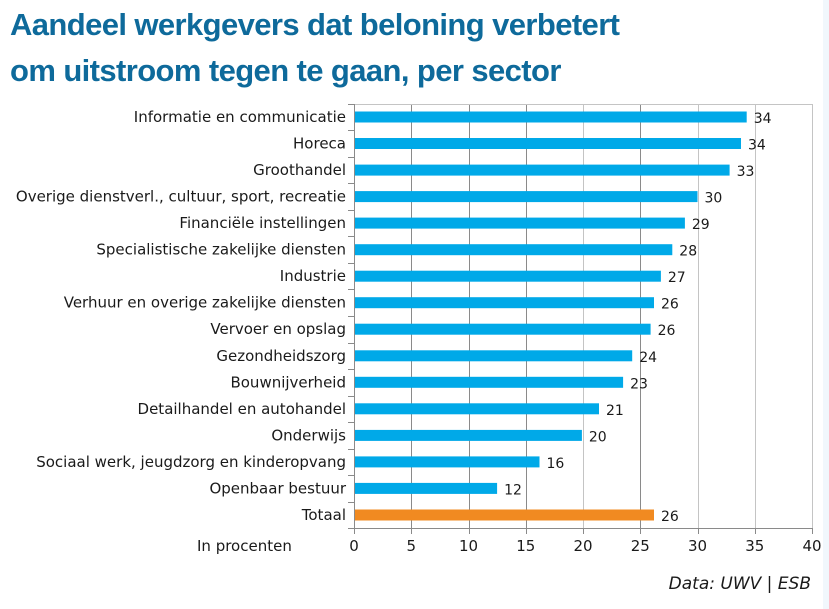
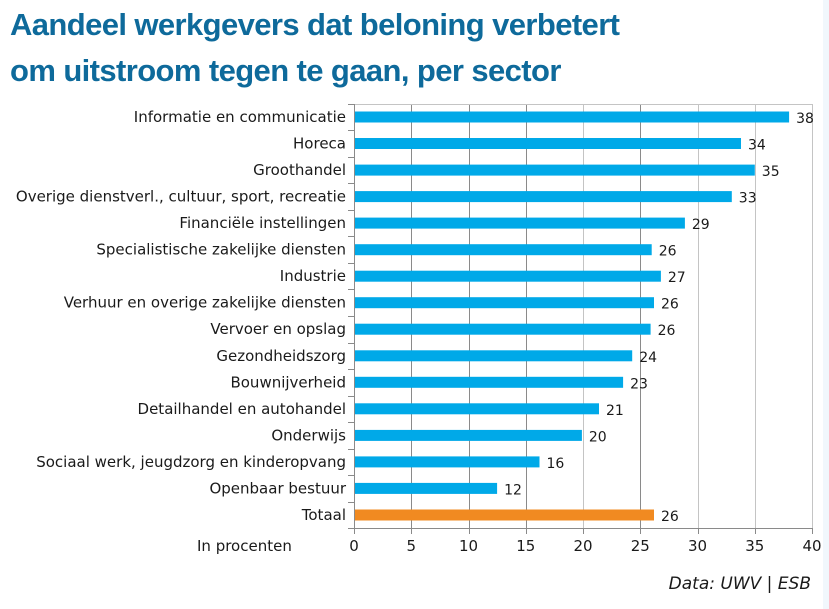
Informatie en communicatie: 34 -> 38
Groothandel: 33 -> 35
Overige dienstverl., cultuur, sport, recreatie: 30 -> 33
Specialistische zakelijke diensten: 28 -> 26
